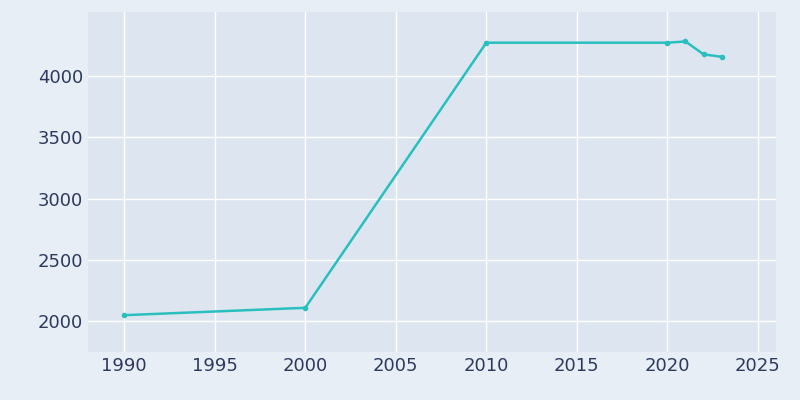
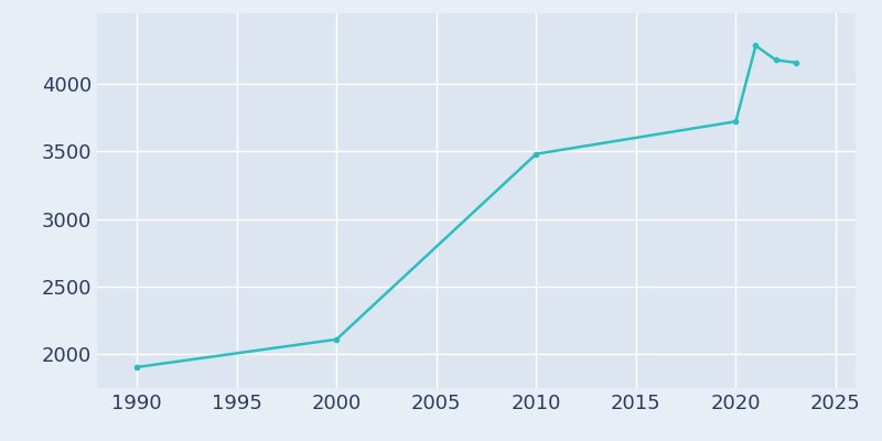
1990: 2050 -> 1900
2010: 4270 -> 3480
2020: 4270 -> 3720
